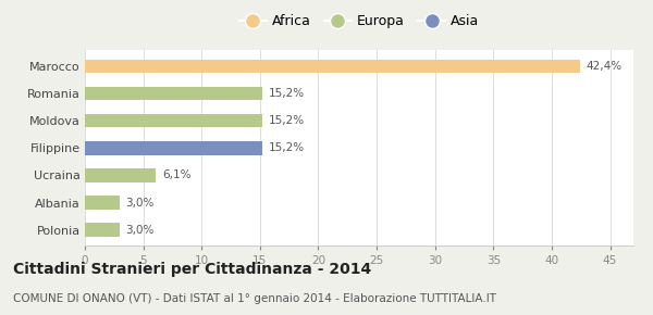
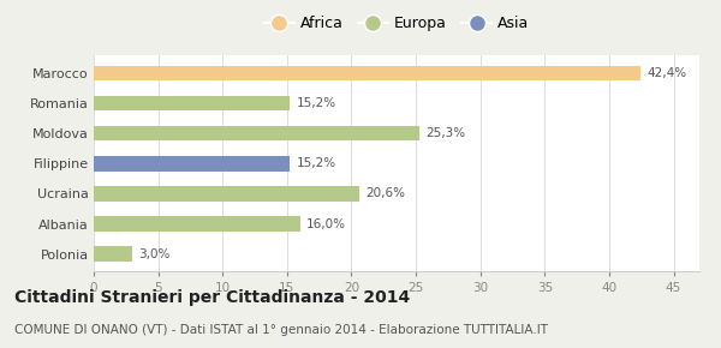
Moldova: 15,2% -> 25,3%
Ucraina: 6,1% -> 20,6%
Albania: 3,0% -> 16,0%
